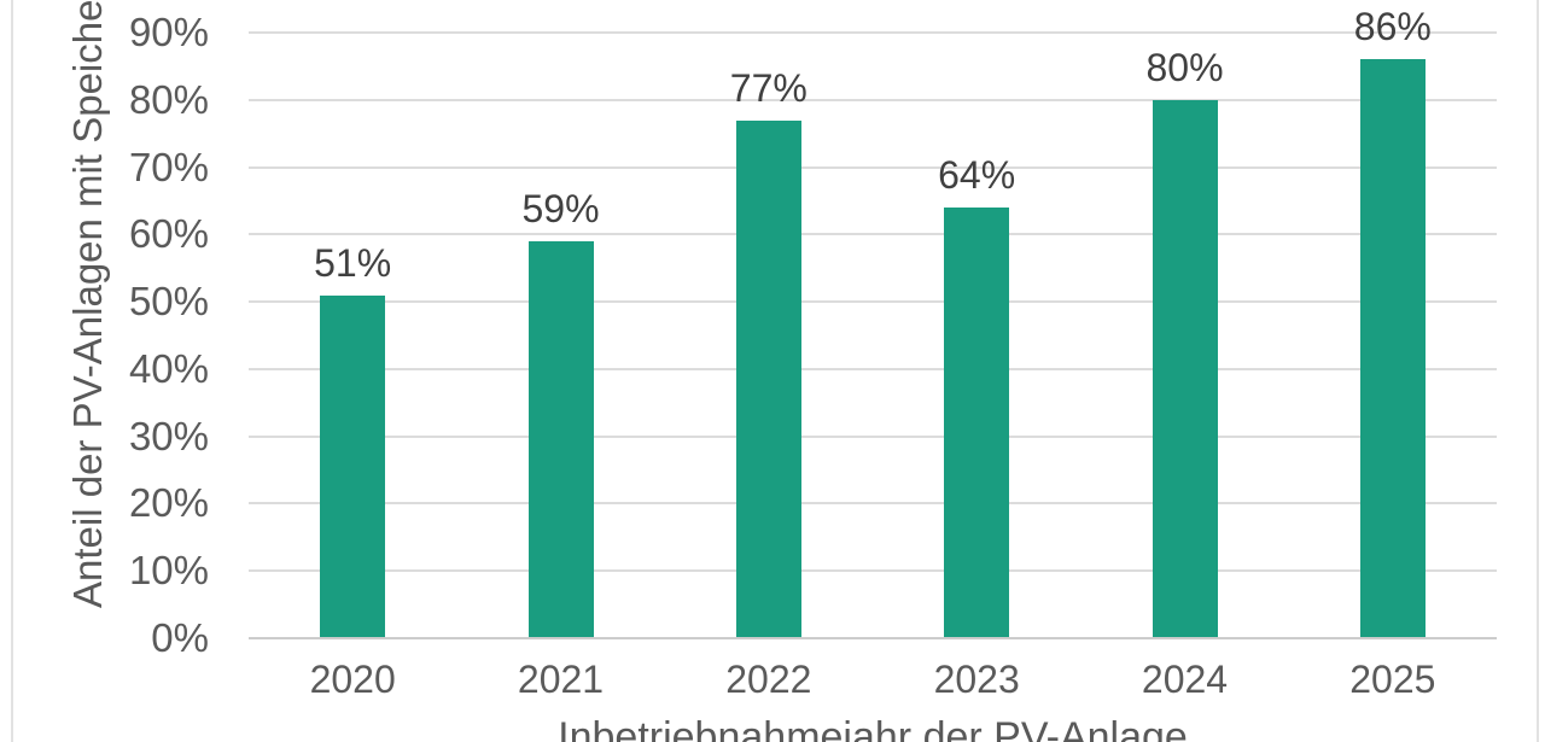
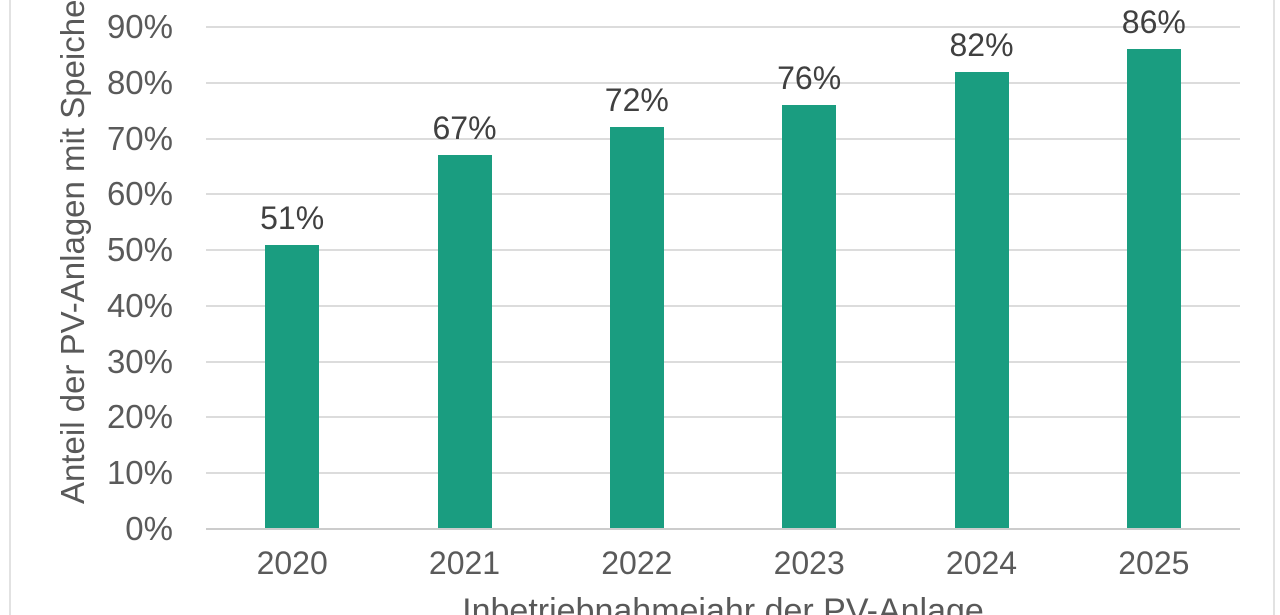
2021: 59% -> 67%
2022: 77% -> 72%
2023: 64% -> 76%
2024: 80% -> 82%
